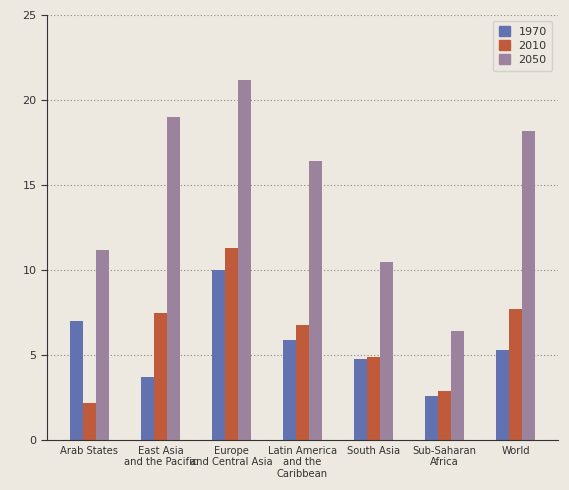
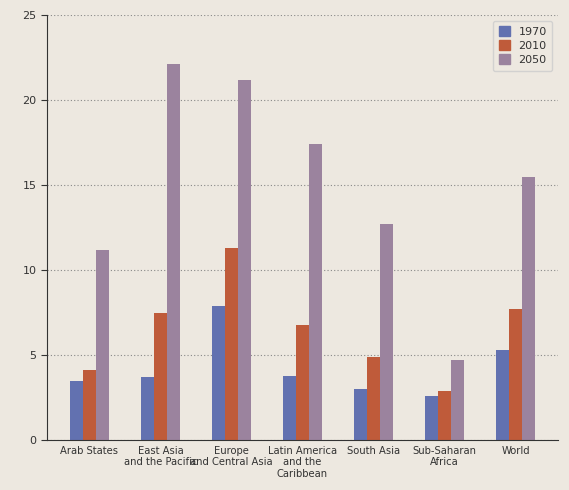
1970/Arab States: 7.0 -> 3.5
2010/Arab States: 2.2 -> 4.1
2050/East Asia and the Pacific: 19.0 -> 22.1
1970/Europe and Central Asia: 10.0 -> 7.9
1970/Latin America and the Caribbean: 5.9 -> 3.8
2050/Latin America and the Caribbean: 16.4 -> 17.4
1970/South Asia: 4.8 -> 3.0
2050/South Asia: 10.5 -> 12.7
2050/Sub-Saharan Africa: 6.4 -> 4.7
2050/World: 18.2 -> 15.5
